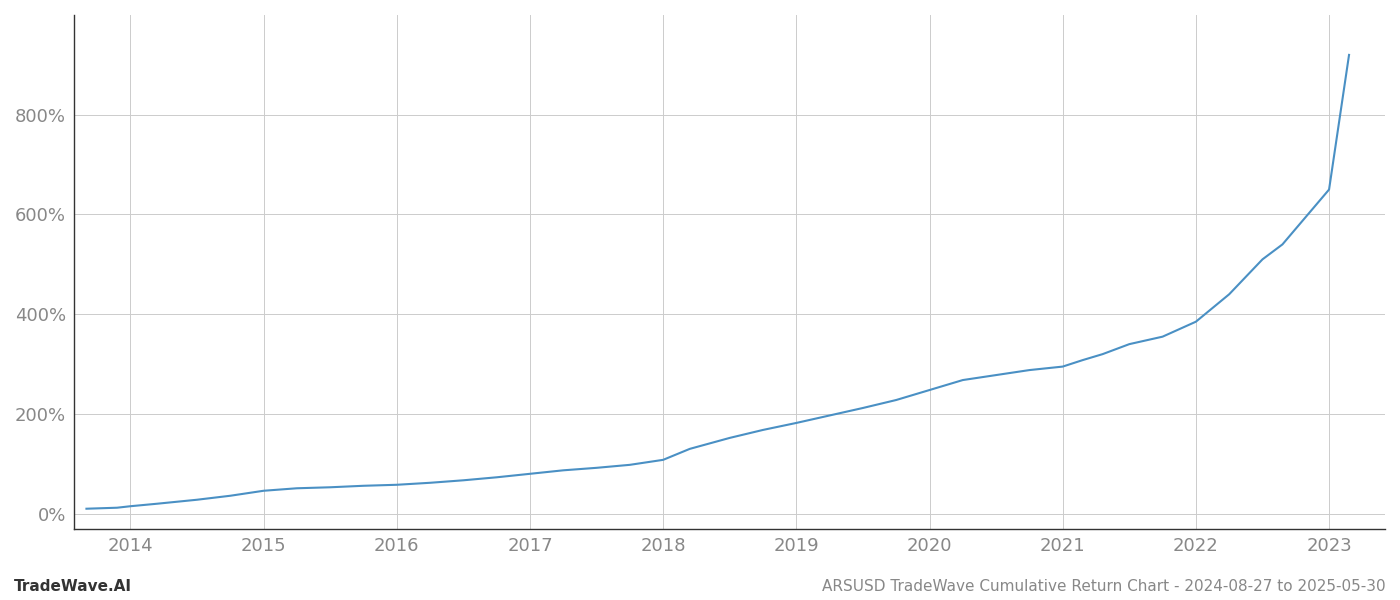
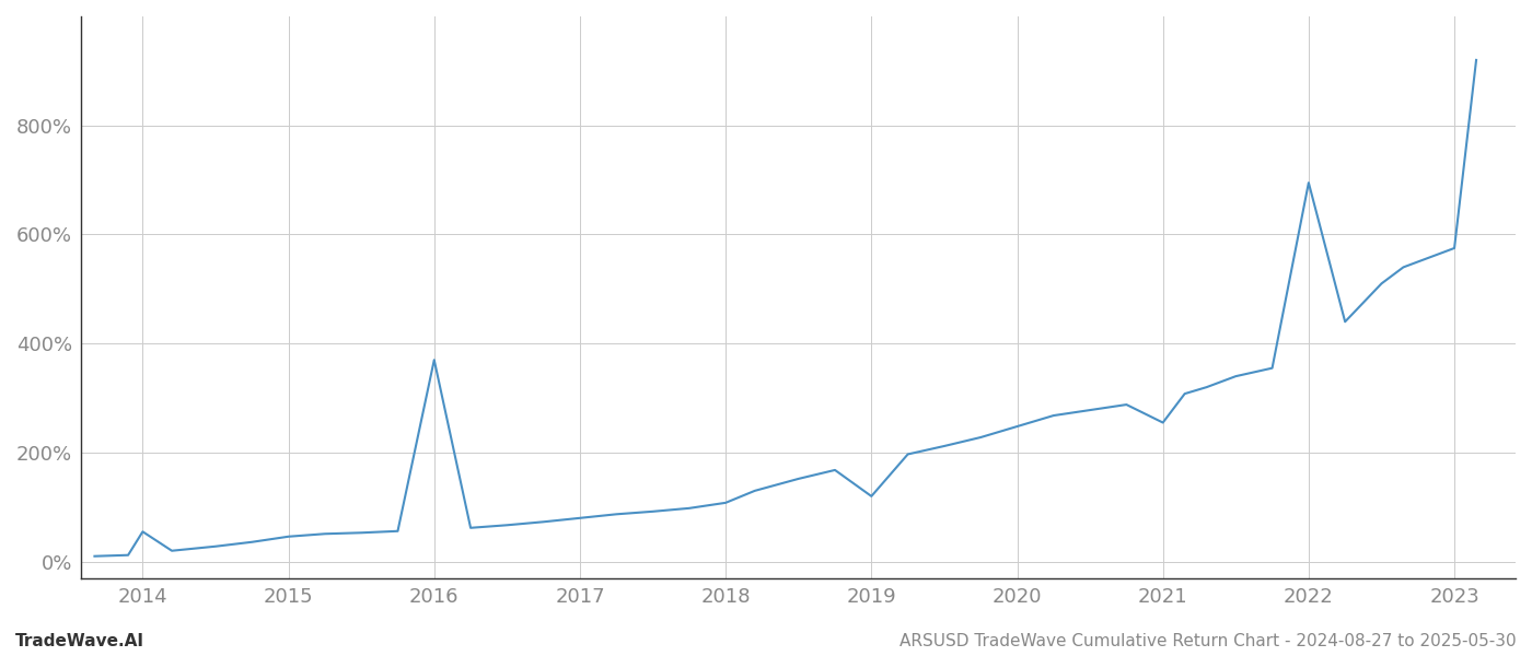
2014: 15% -> 55%
2016: 58% -> 370%
2019: 182% -> 120%
2021: 295% -> 255%
2022: 385% -> 695%
2023: 650% -> 575%
